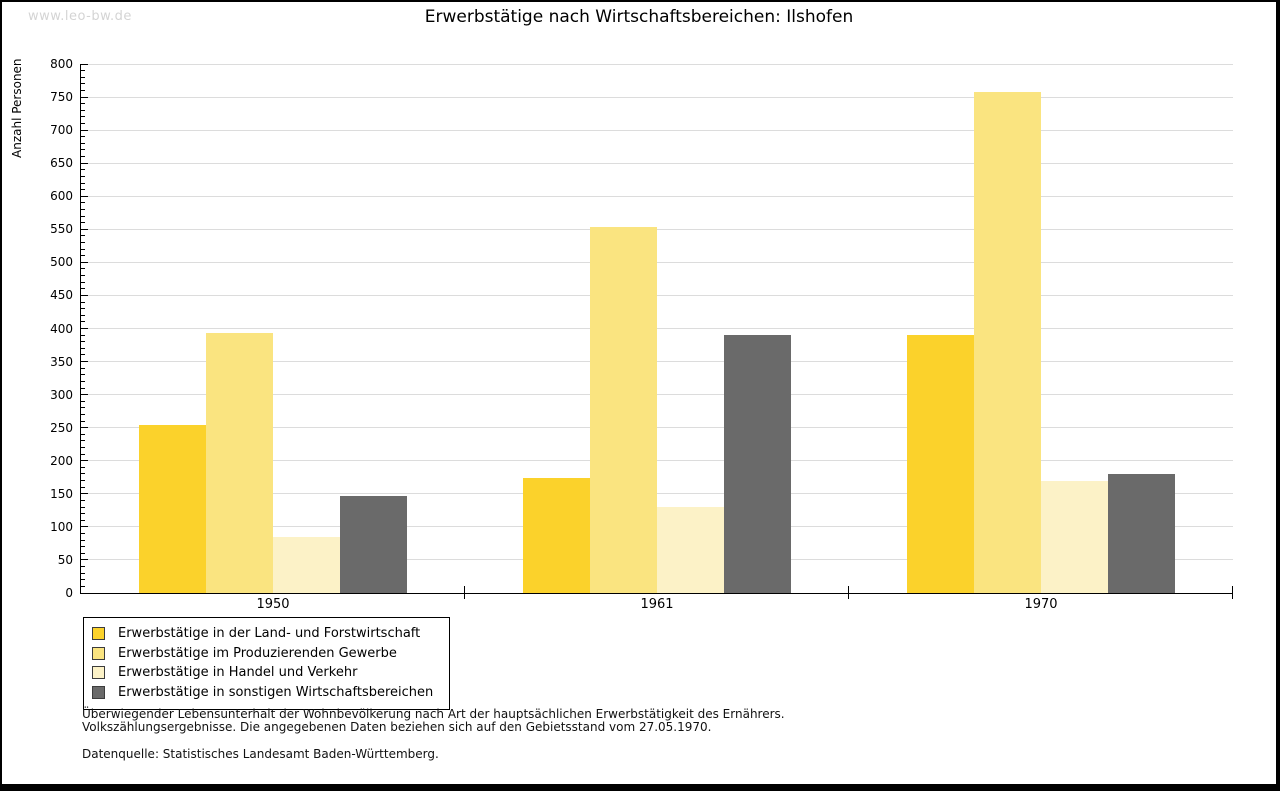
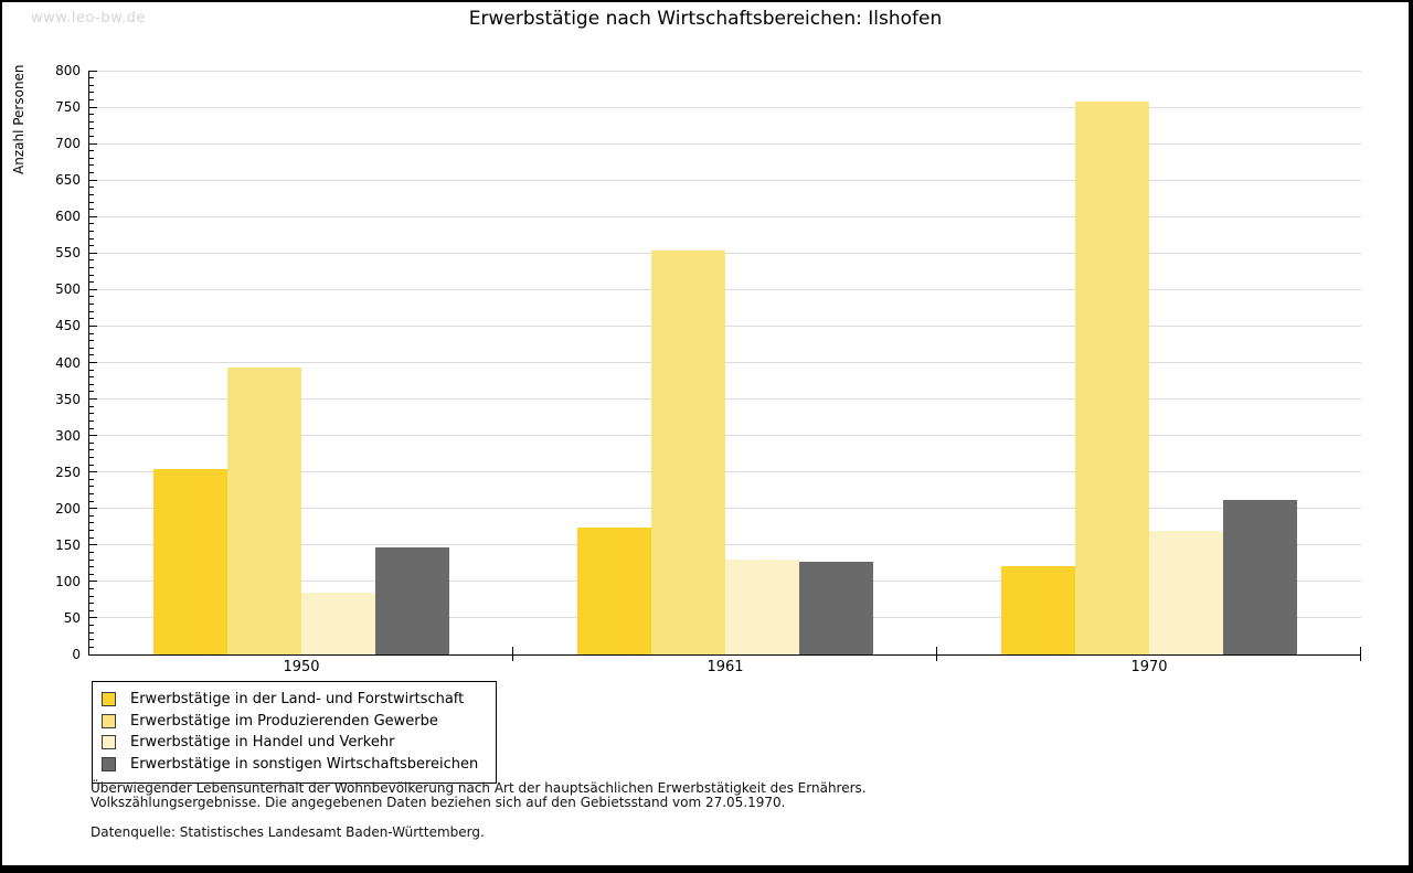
Erwerbstätige in sonstigen Wirtschaftsbereichen/1961: 390 -> 130
Erwerbstätige in der Land- und Forstwirtschaft/1970: 390 -> 120
Erwerbstätige in sonstigen Wirtschaftsbereichen/1970: 180 -> 210
